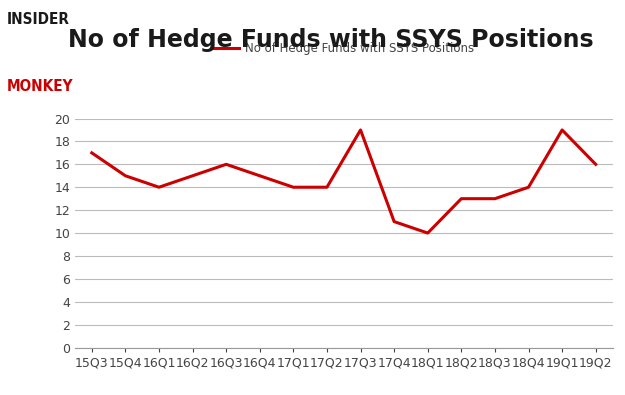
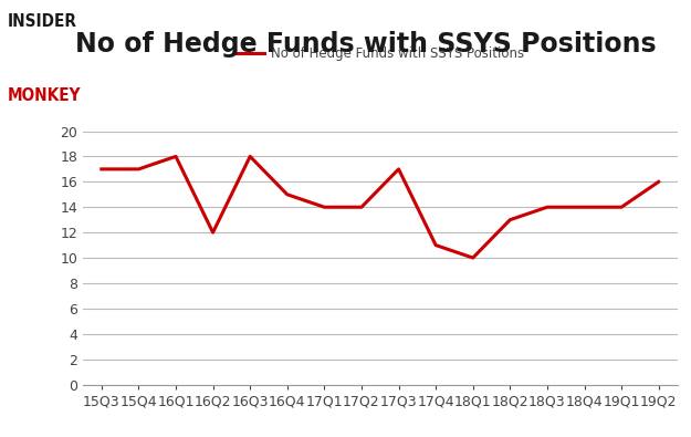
15Q4: 15 -> 17
16Q1: 14 -> 18
16Q2: 15 -> 12
16Q3: 16 -> 18
17Q3: 19 -> 17
18Q3: 13 -> 14
19Q1: 19 -> 14
